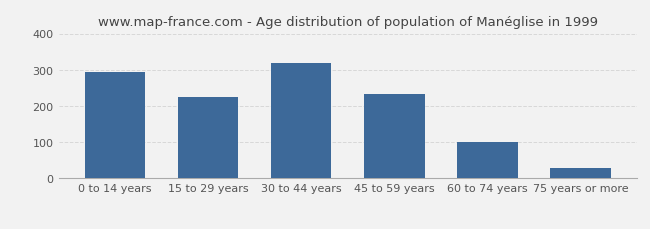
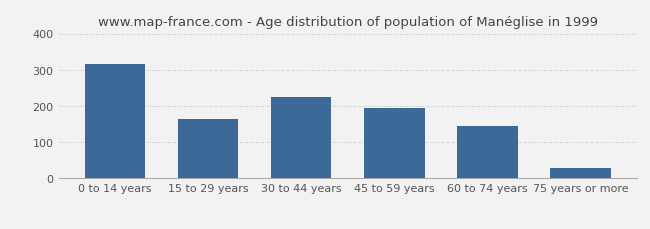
0 to 14 years: 295 -> 315
15 to 29 years: 224 -> 165
30 to 44 years: 318 -> 225
45 to 59 years: 233 -> 195
60 to 74 years: 100 -> 145
